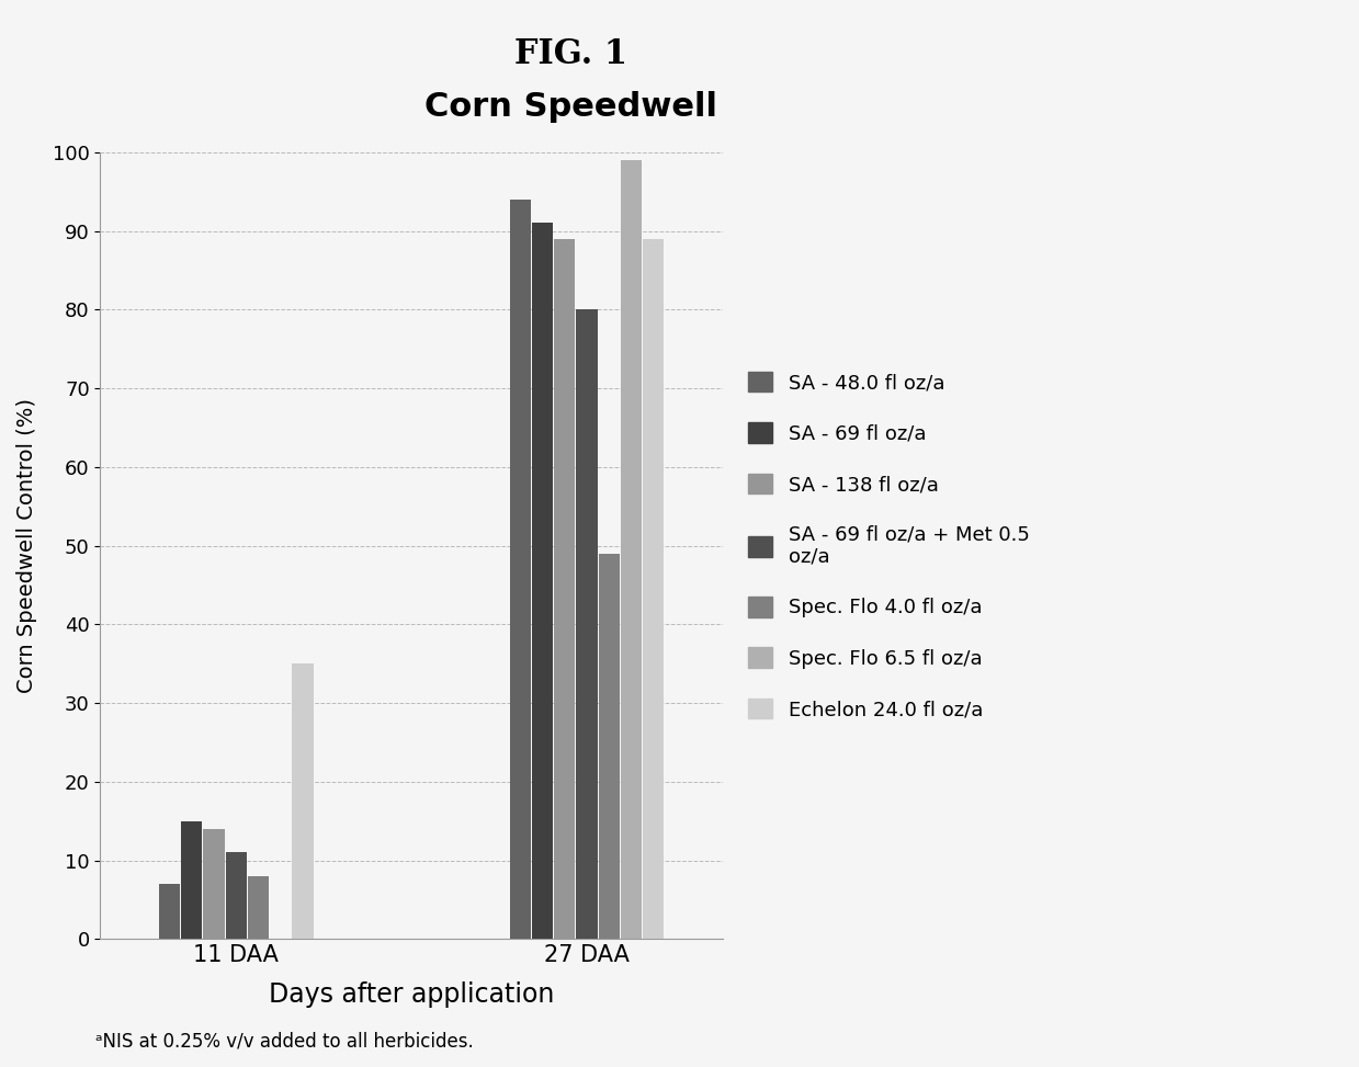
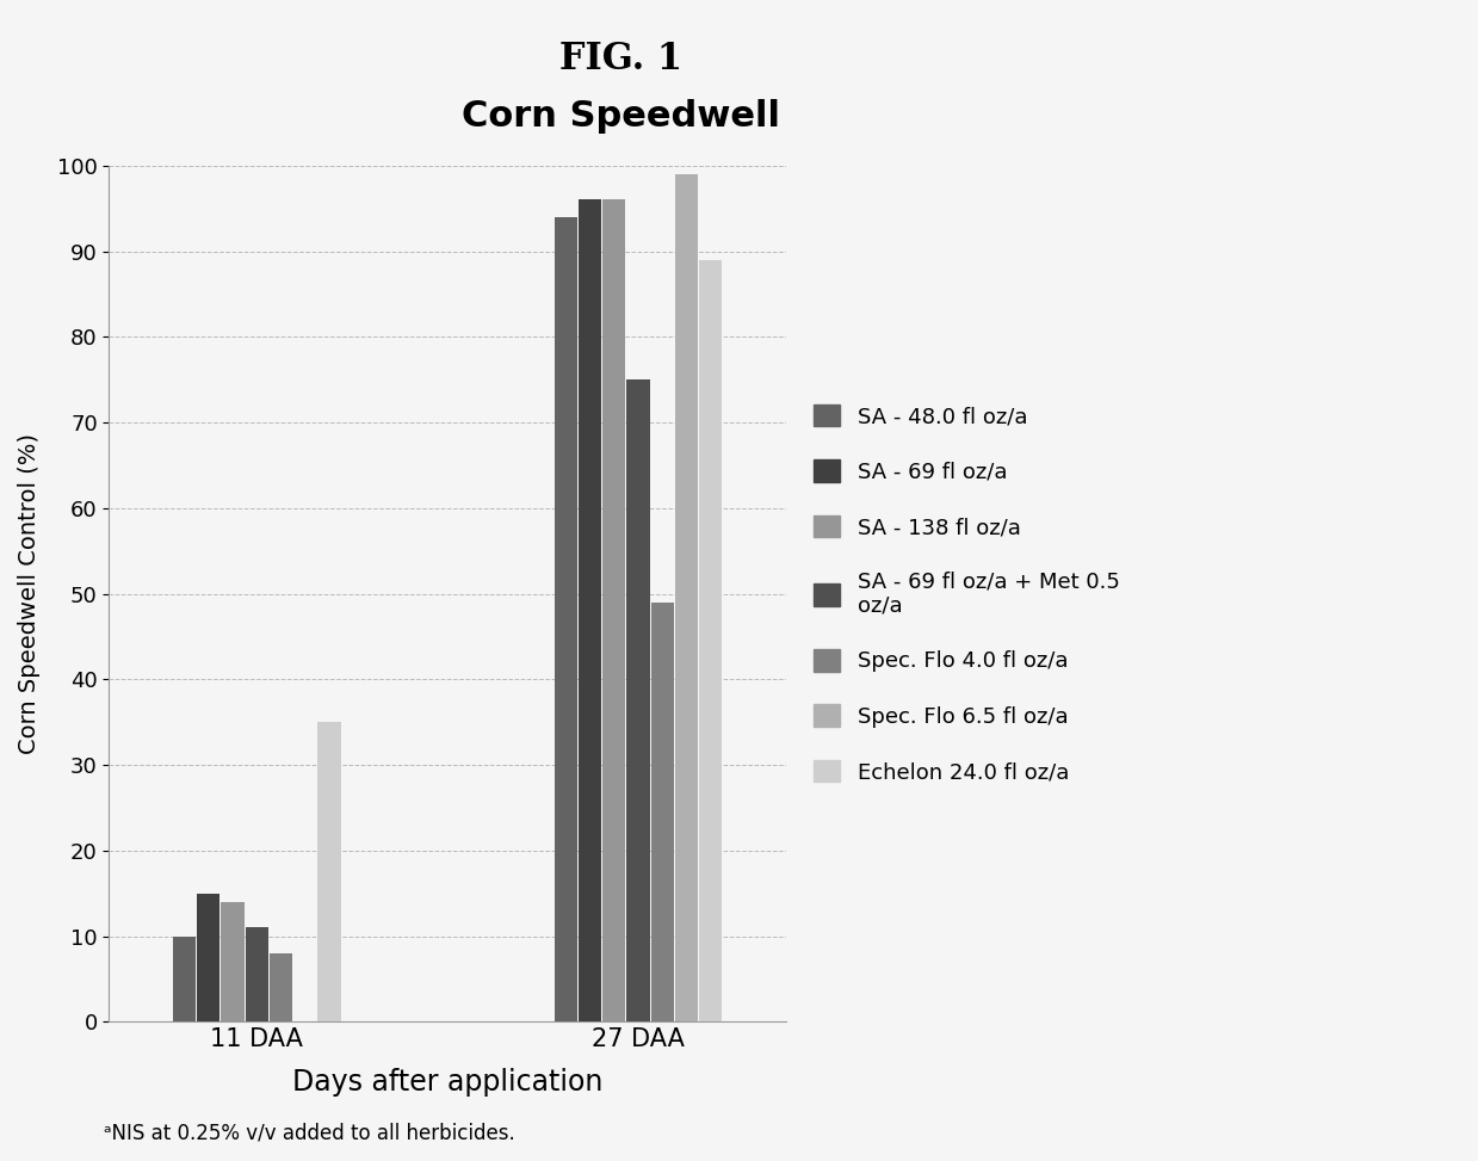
SA - 48.0 fl oz/a/11 DAA: 7 -> 10
SA - 69 fl oz/a/27 DAA: 91 -> 96
SA - 138 fl oz/a/27 DAA: 89 -> 96
SA - 69 fl oz/a + Met 0.5 oz/a/27 DAA: 80 -> 75
